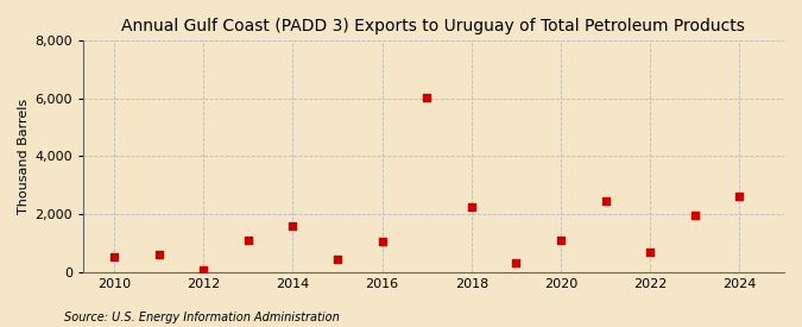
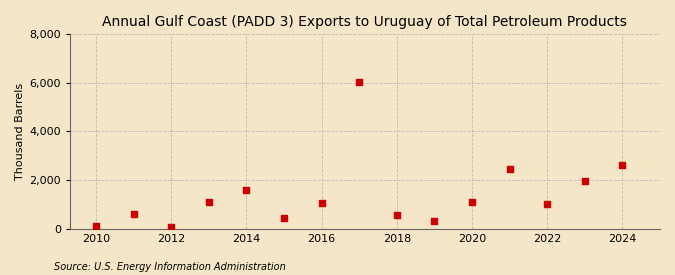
2010: 500 -> 100
2018: 2,250 -> 550
2022: 700 -> 1,000
